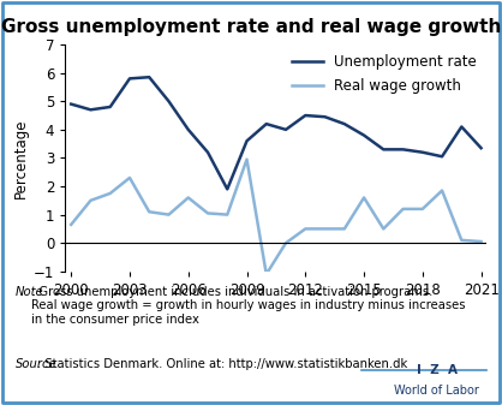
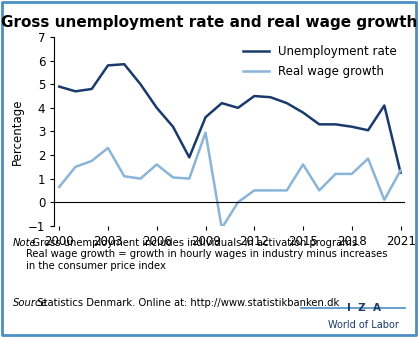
Unemployment rate/2021: 3.35 -> 1.25
Real wage growth/2021: 0.05 -> 1.35
